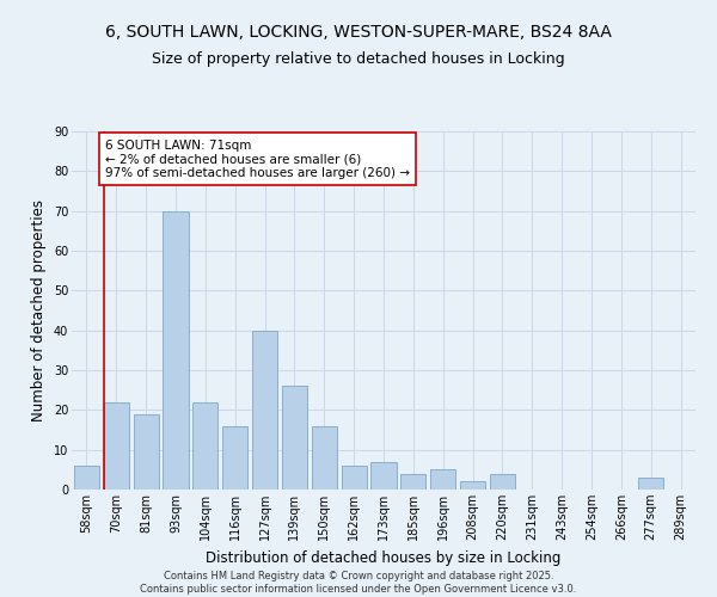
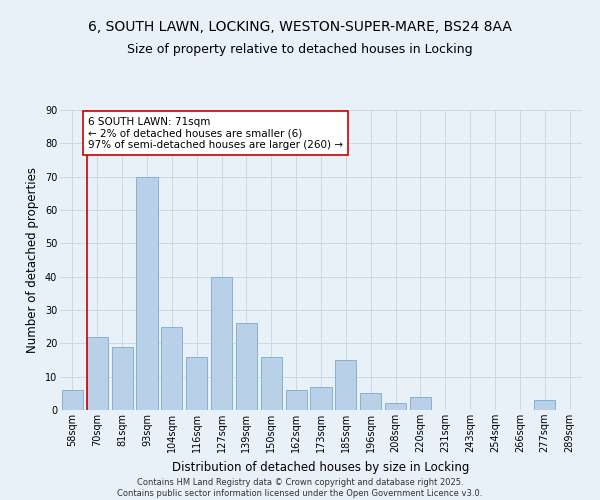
104sqm: 22 -> 25
185sqm: 4 -> 15
